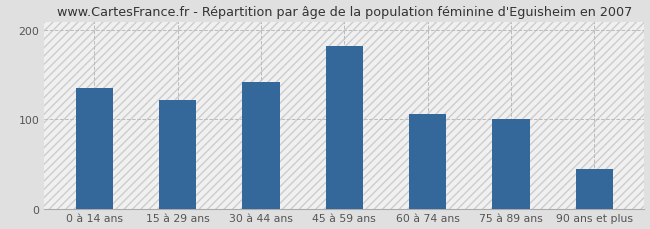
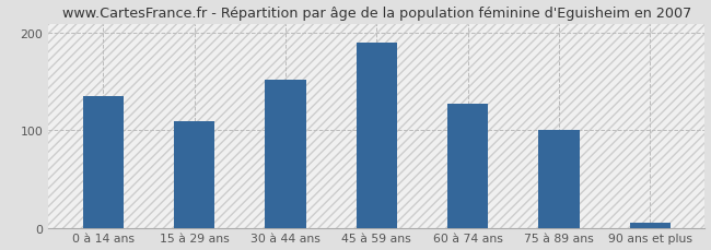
15 à 29 ans: 122 -> 110
30 à 44 ans: 142 -> 152
45 à 59 ans: 182 -> 190
60 à 74 ans: 106 -> 128
90 ans et plus: 44 -> 5
